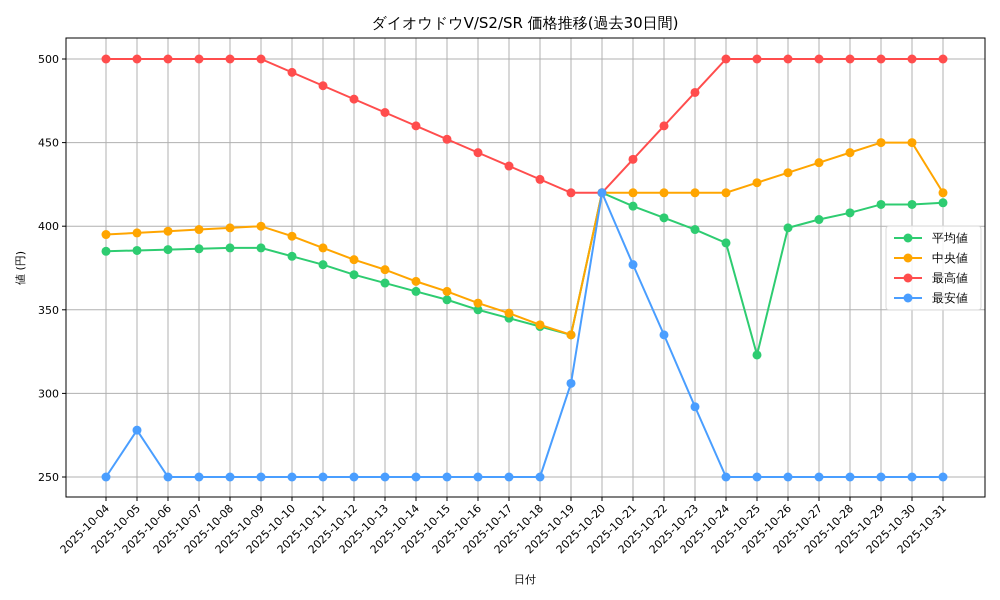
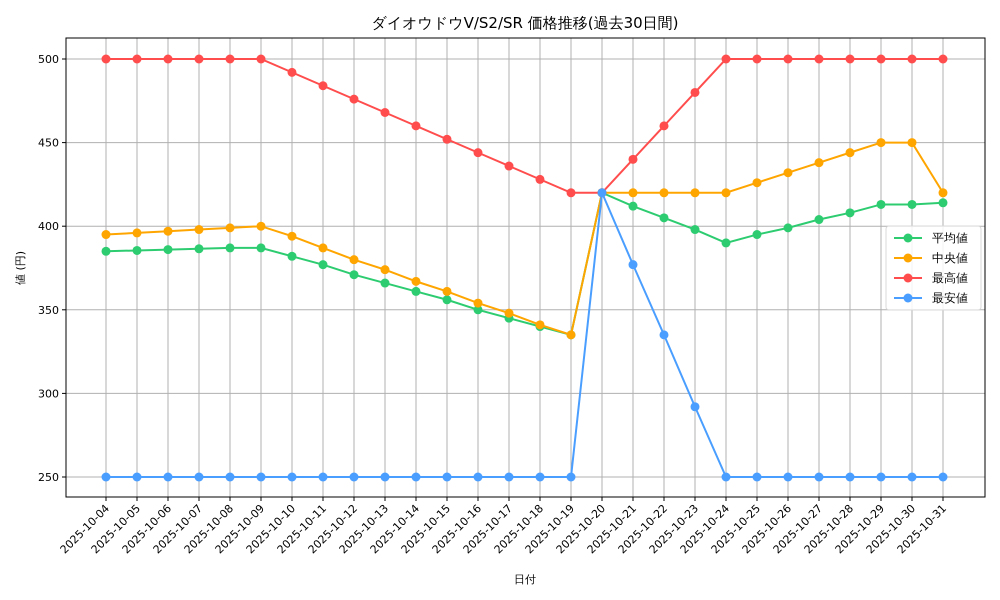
最安値/2025-10-05: 278 -> 250
最安値/2025-10-19: 306 -> 250
平均値/2025-10-25: 323 -> 395
